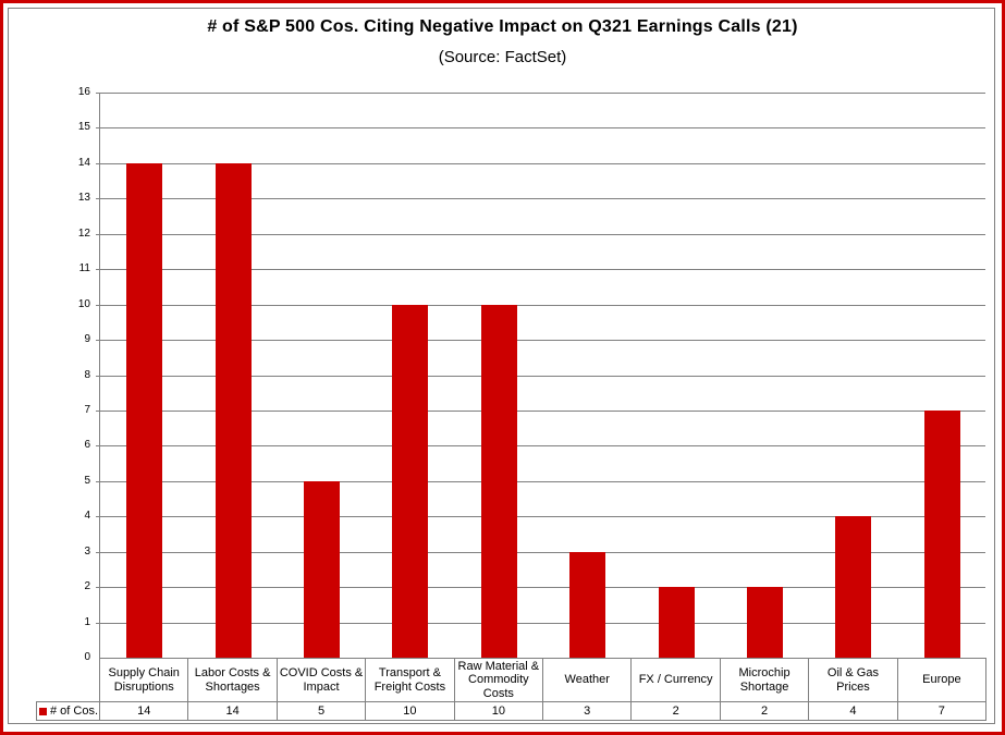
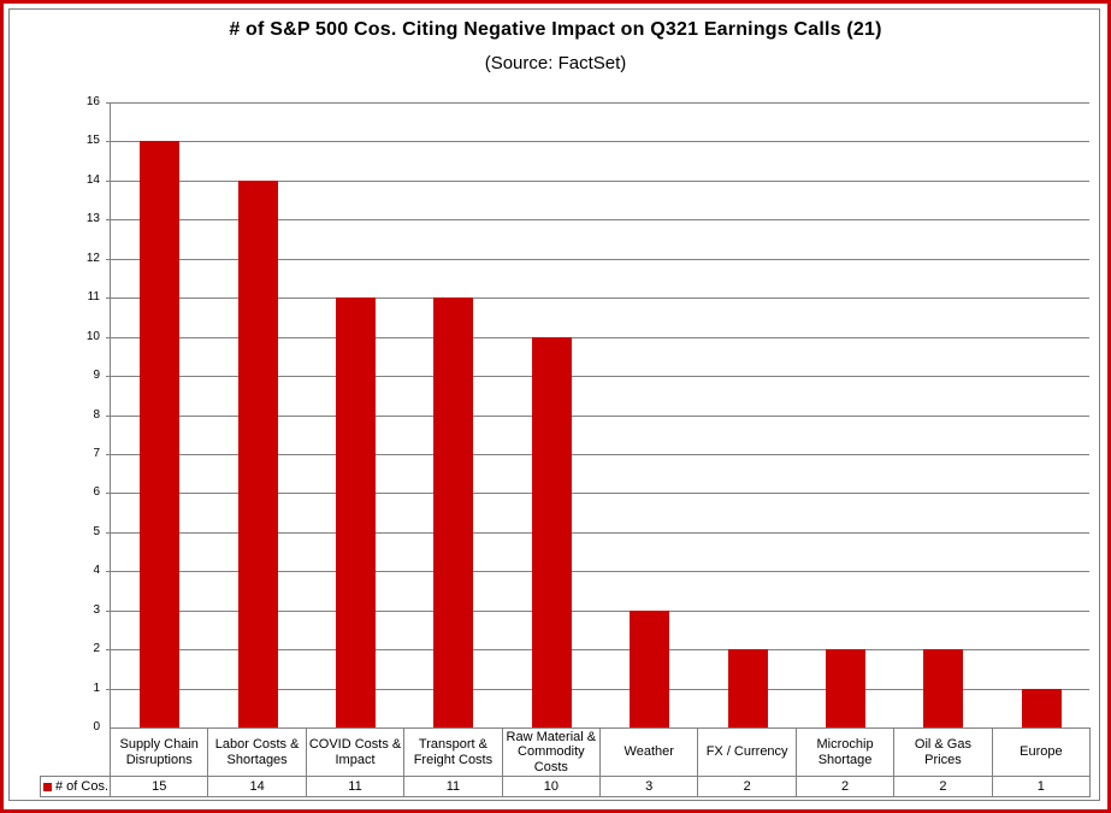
Supply Chain Disruptions: 14 -> 15
COVID Costs & Impact: 5 -> 11
Transport & Freight Costs: 10 -> 11
Oil & Gas Prices: 4 -> 2
Europe: 7 -> 1
